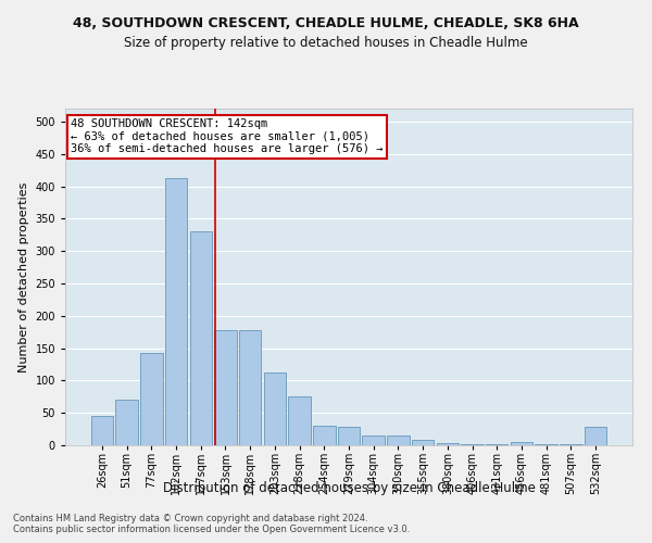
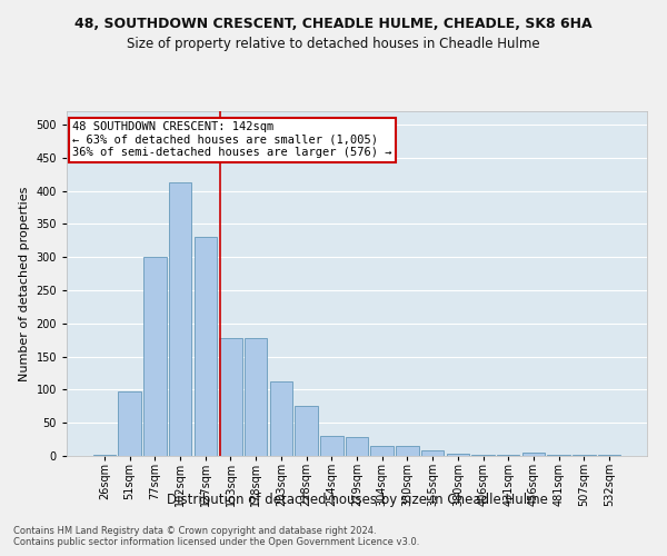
26sqm: 46 -> 1
51sqm: 70 -> 98
77sqm: 142 -> 300
532sqm: 28 -> 1
